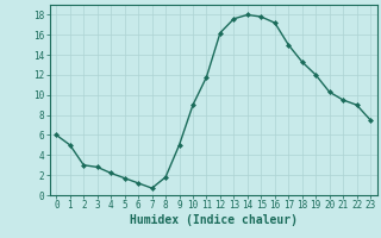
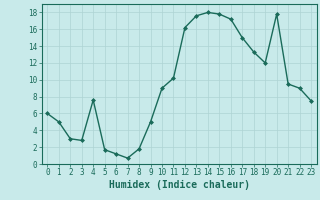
4: 2.2 -> 7.6
11: 11.8 -> 10.2
20: 10.3 -> 17.8
